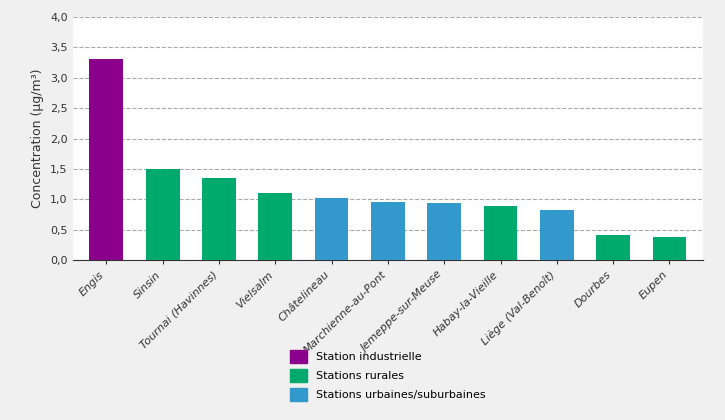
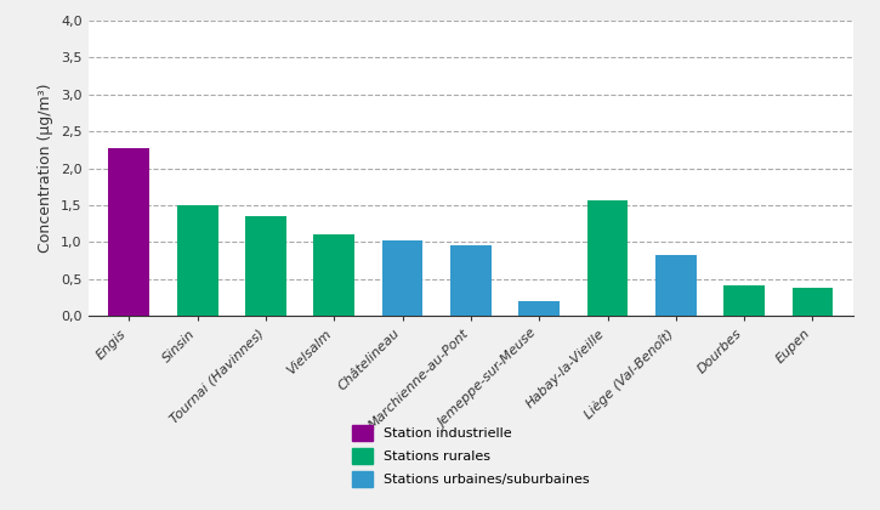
Engis: 3,30 -> 2,28
Jemeppe-sur-Meuse: 0,95 -> 0,20
Habay-la-Vieille: 0,90 -> 1,56
